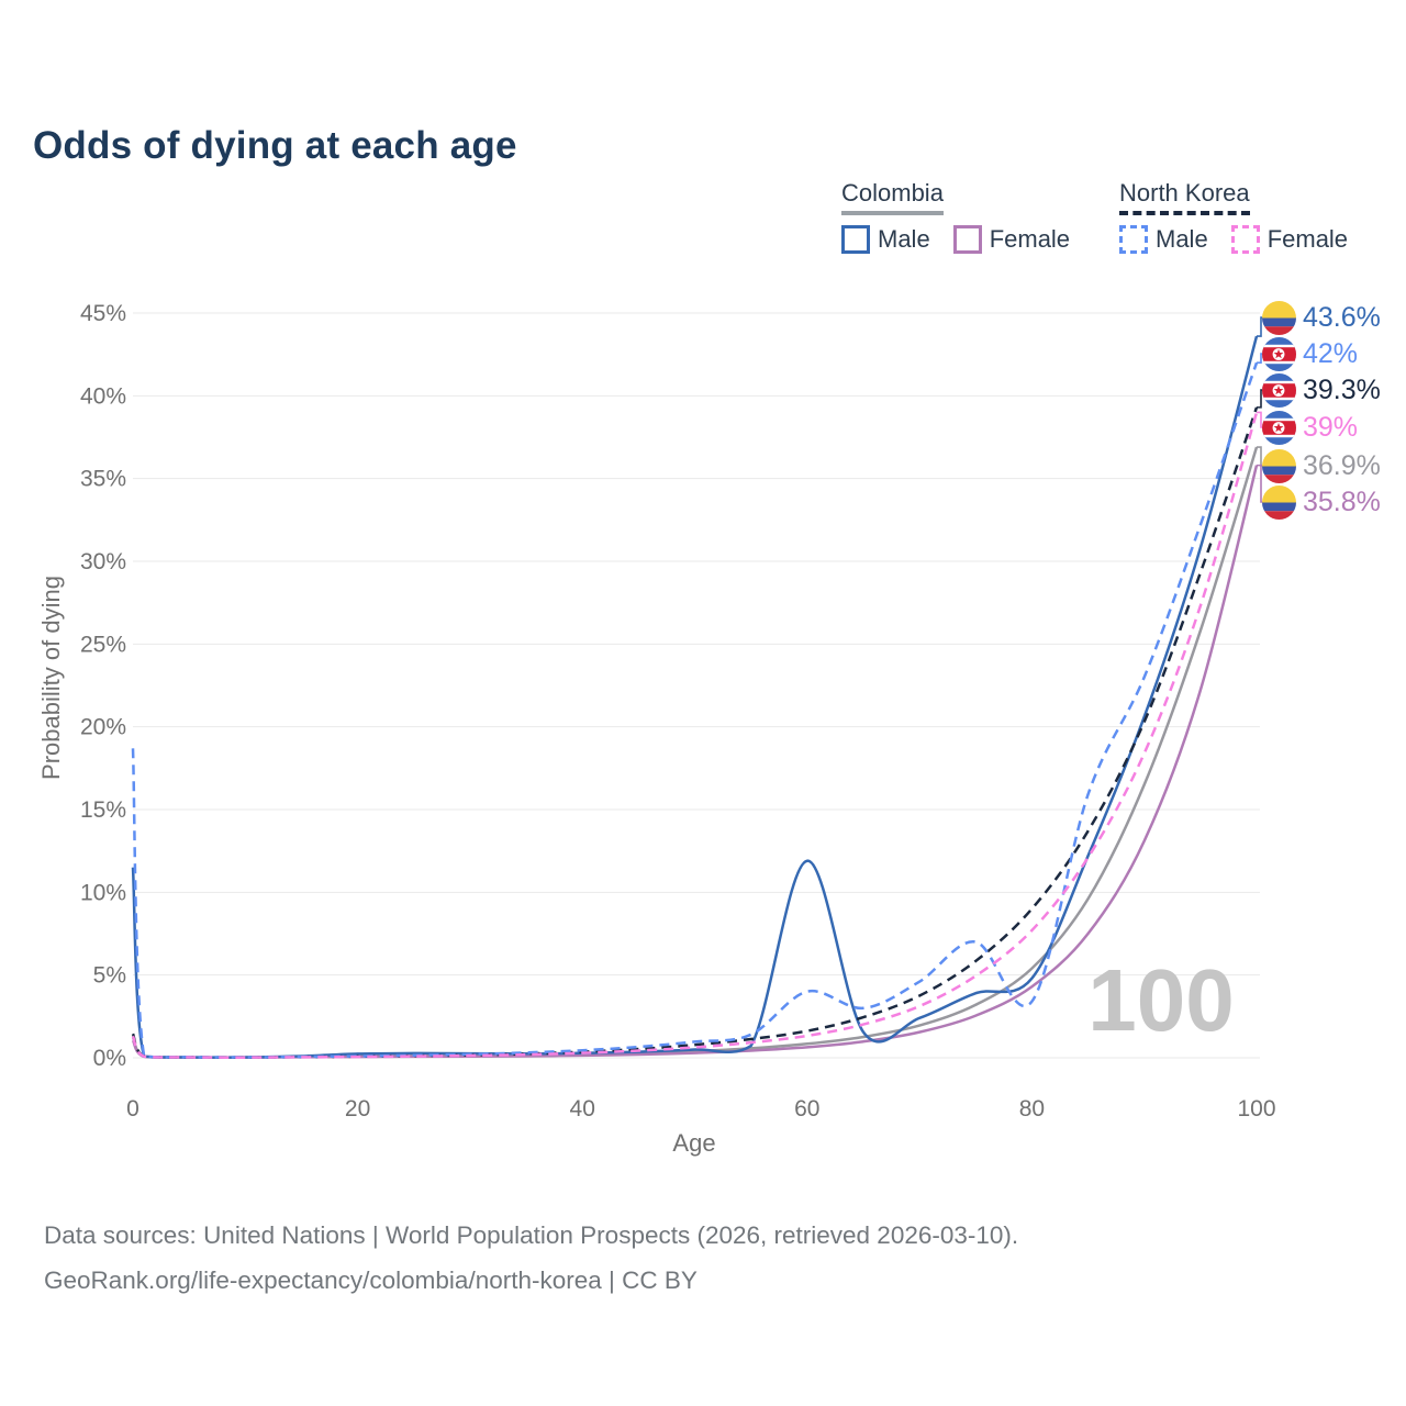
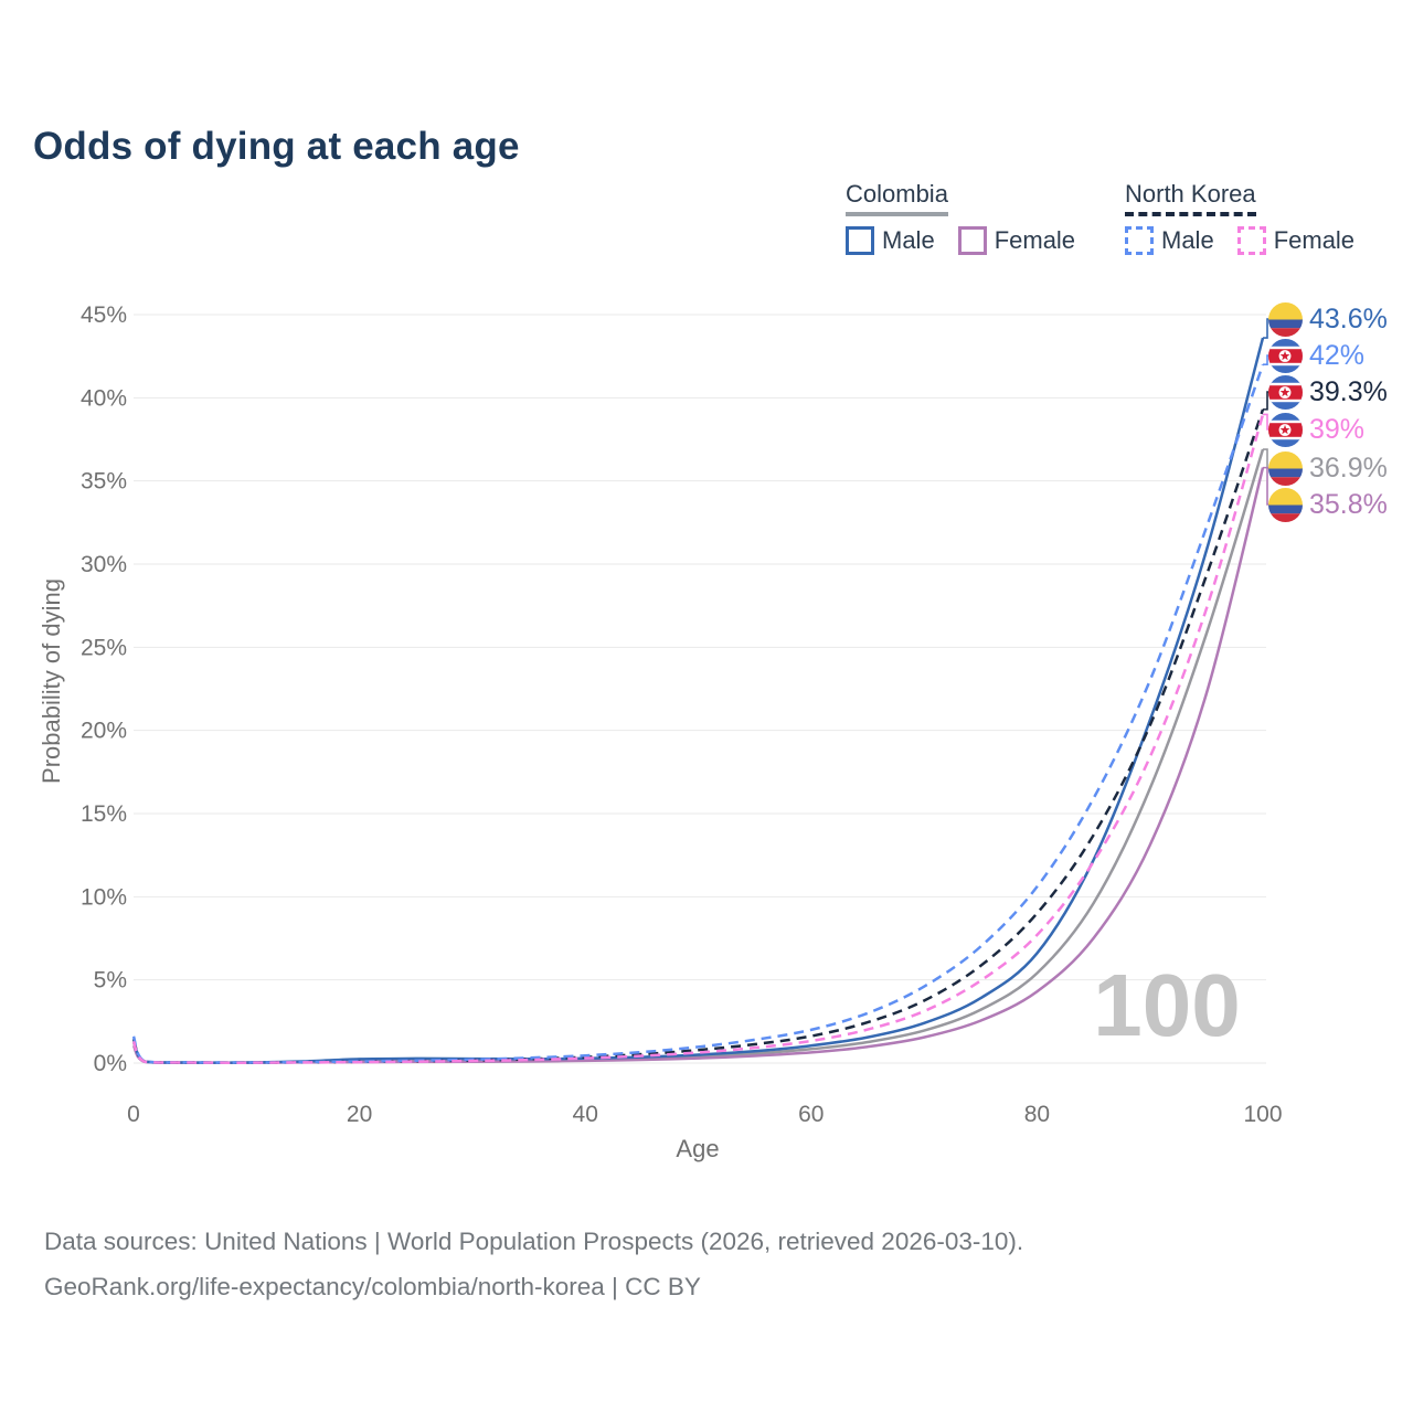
Colombia Male/0: 11.5% -> 1.4%
North Korea Male/0: 18.7% -> 1.6%
Colombia Male/60: 11.9% -> 1.1%
North Korea Male/60: 4.0% -> 2.0%
Colombia Male/80: 4.8% -> 6.6%
North Korea Male/80: 3.4% -> 10.6%
